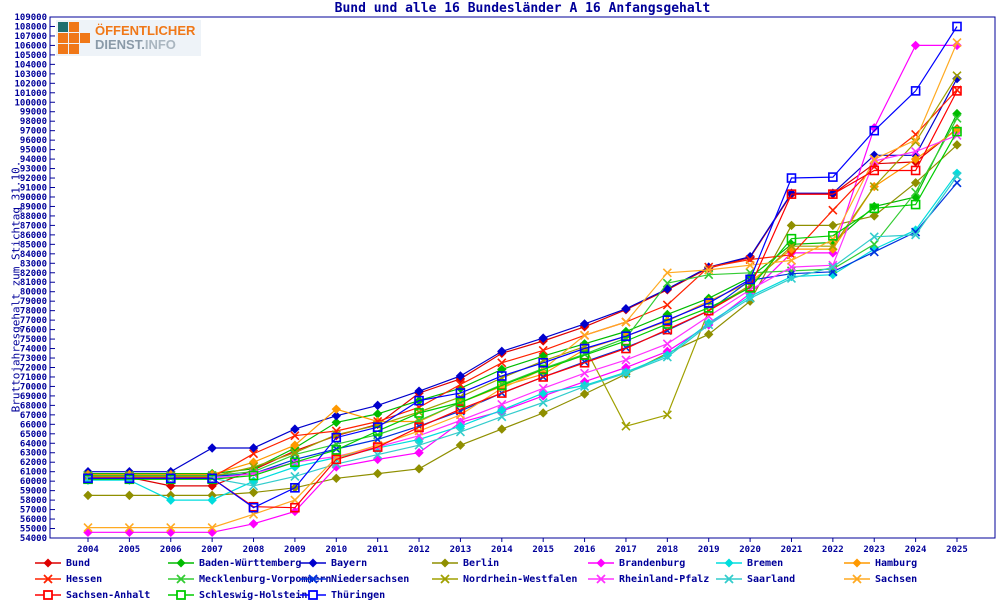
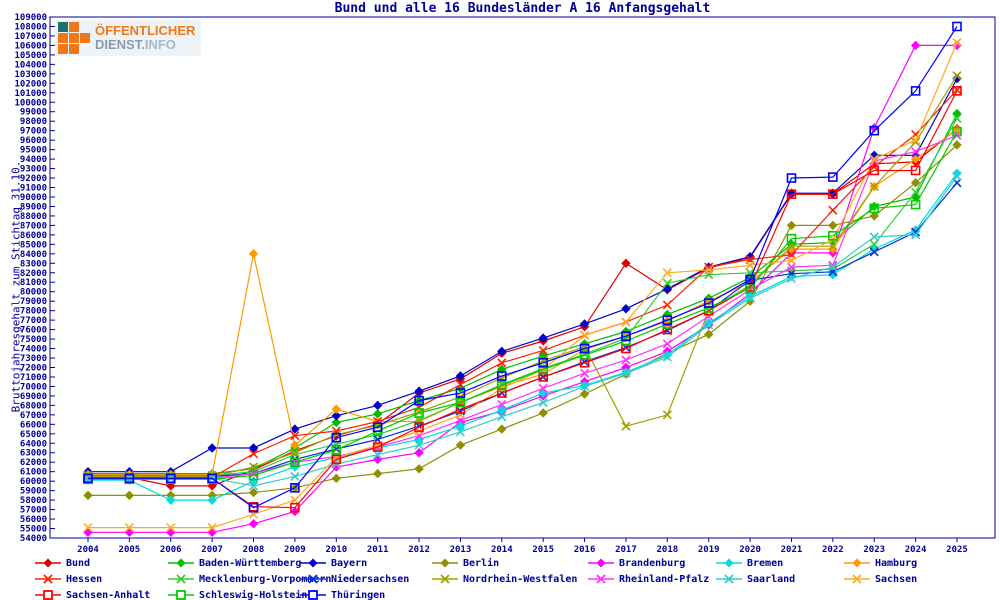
Hamburg/2008: 62000 -> 84000
Bund/2017: 78000 -> 83000
